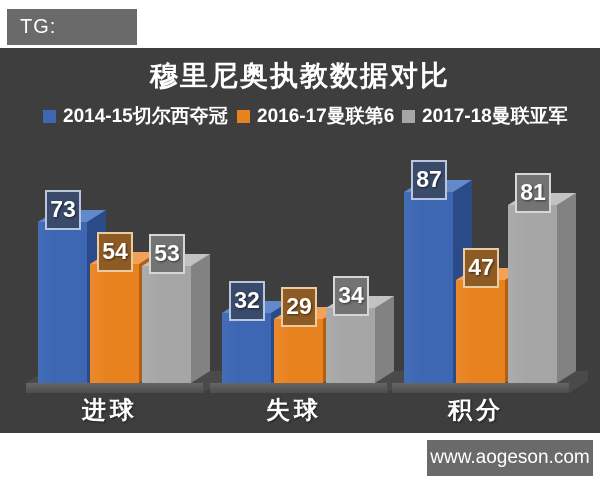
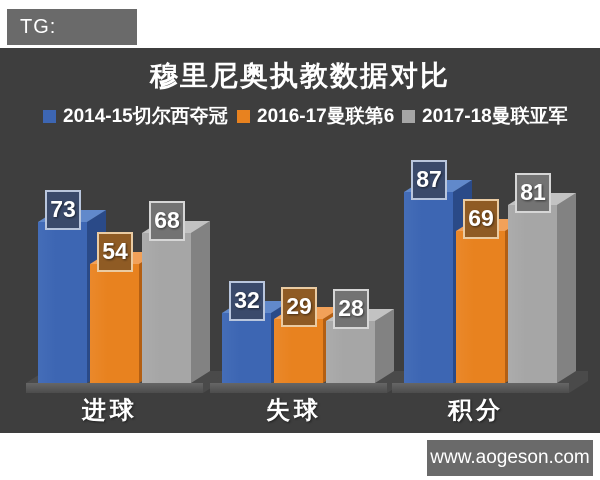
2017-18曼联亚军/进球: 53 -> 68
2017-18曼联亚军/失球: 34 -> 28
2016-17曼联第6/积分: 47 -> 69
